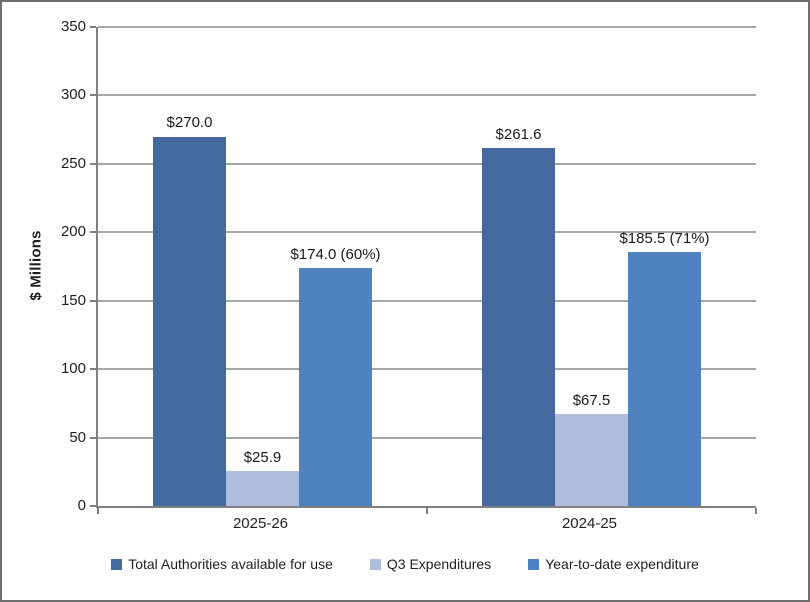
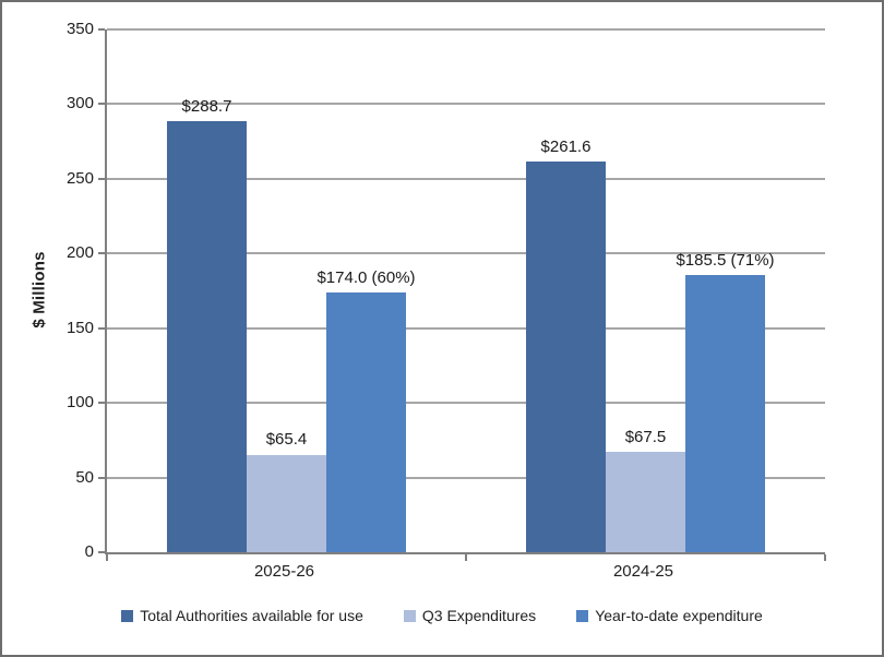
Total Authorities available for use/2025-26: $270.0 -> $288.7
Q3 Expenditures/2025-26: $25.9 -> $65.4
